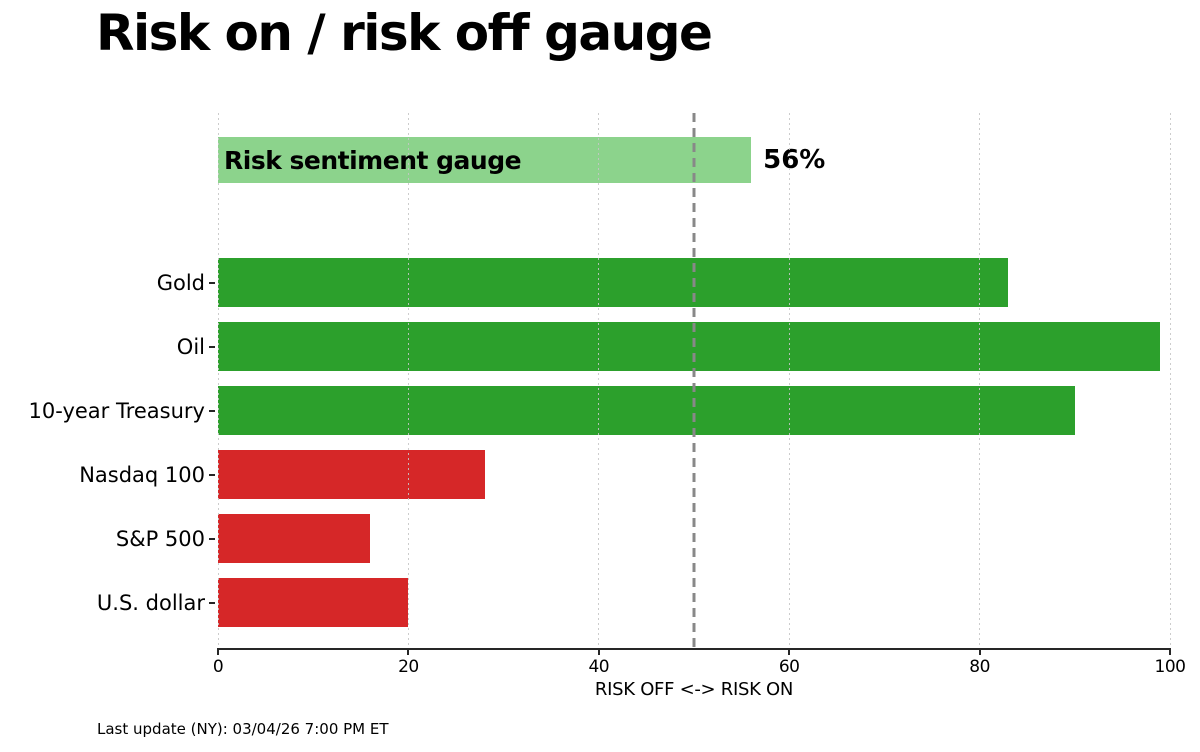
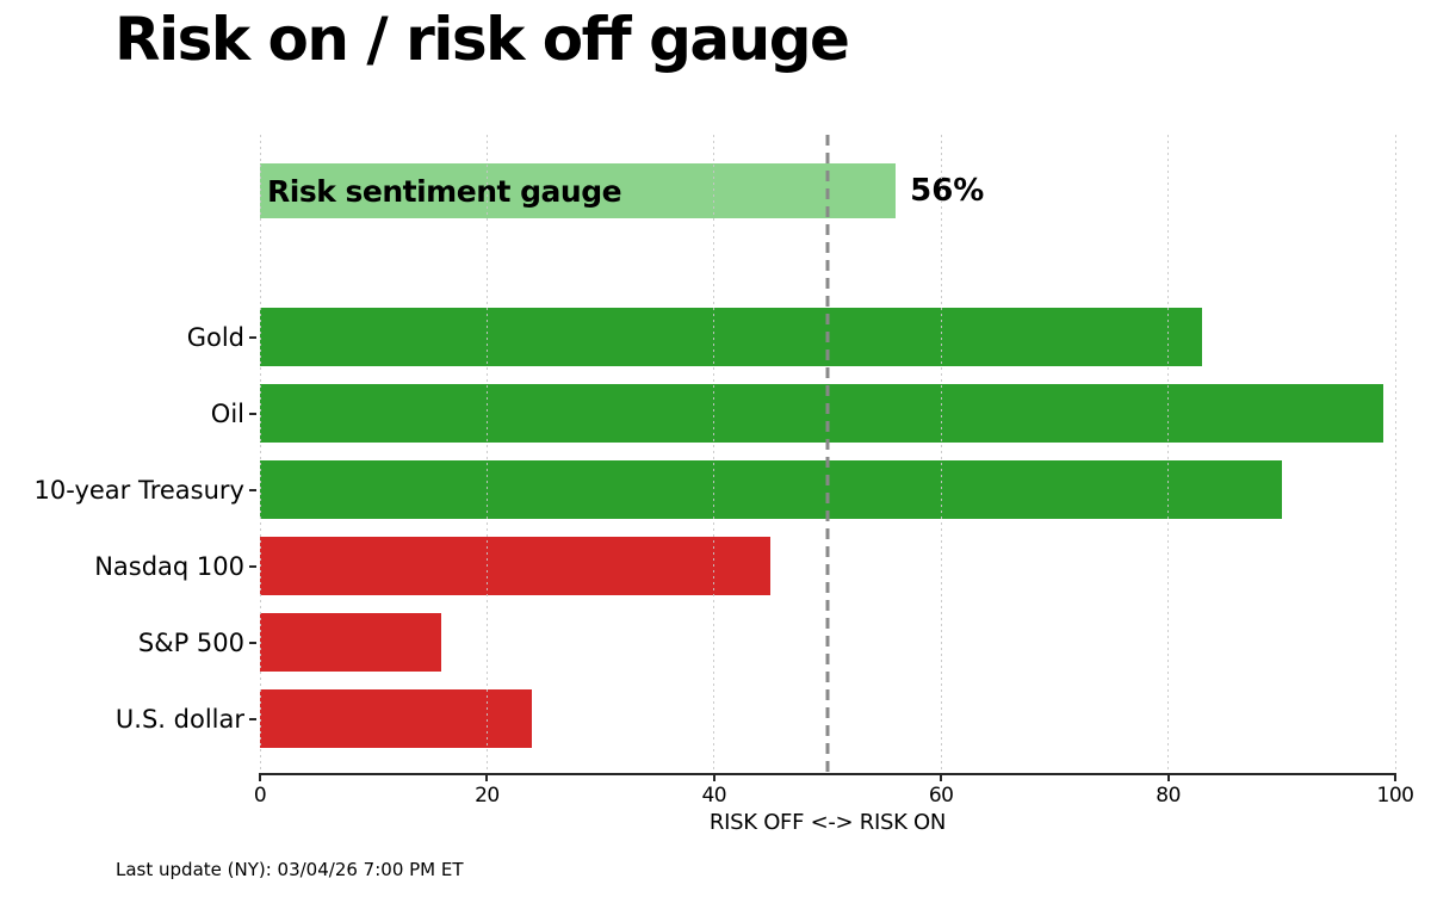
Nasdaq 100: 28 -> 45
U.S. dollar: 20 -> 24
